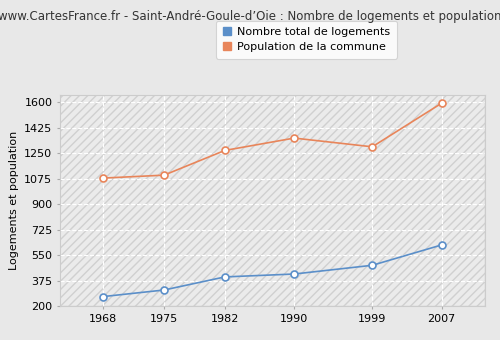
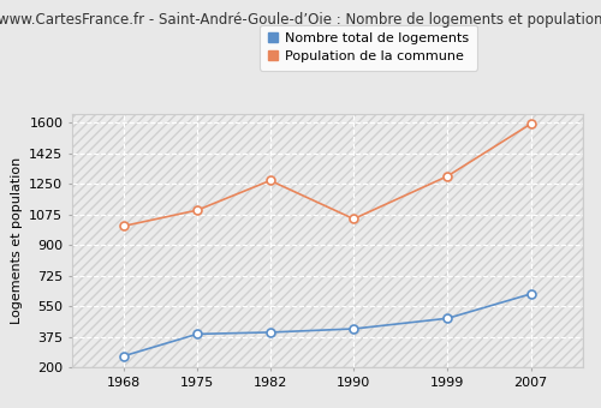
Population de la commune/1968: 1080 -> 1010
Nombre total de logements/1975: 310 -> 390
Population de la commune/1990: 1360 -> 1050
